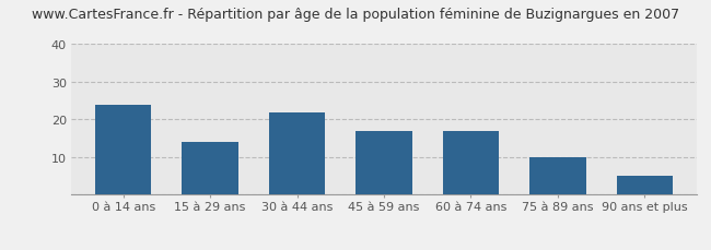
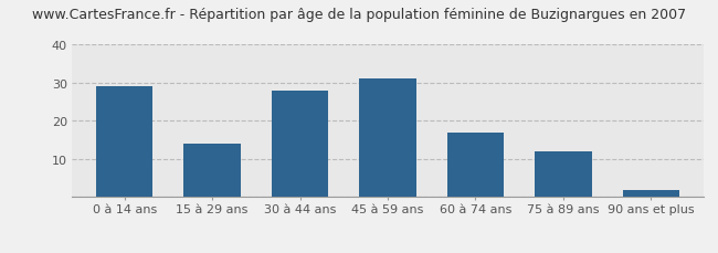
0 à 14 ans: 24 -> 29
30 à 44 ans: 22 -> 28
45 à 59 ans: 17 -> 31
75 à 89 ans: 10 -> 12
90 ans et plus: 5 -> 2
